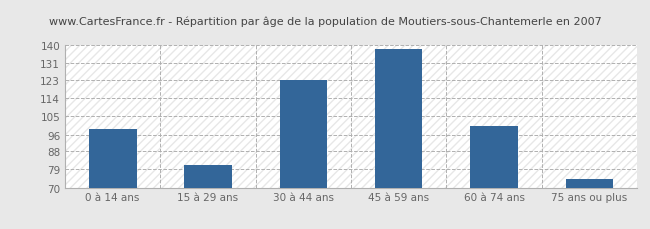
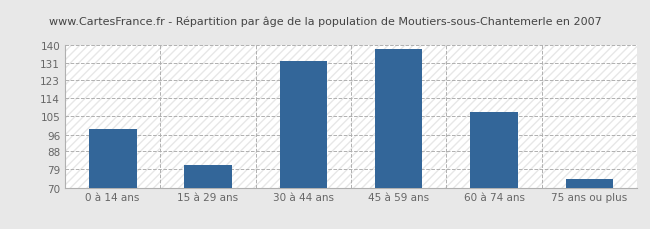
30 à 44 ans: 123 -> 132
60 à 74 ans: 100 -> 107
